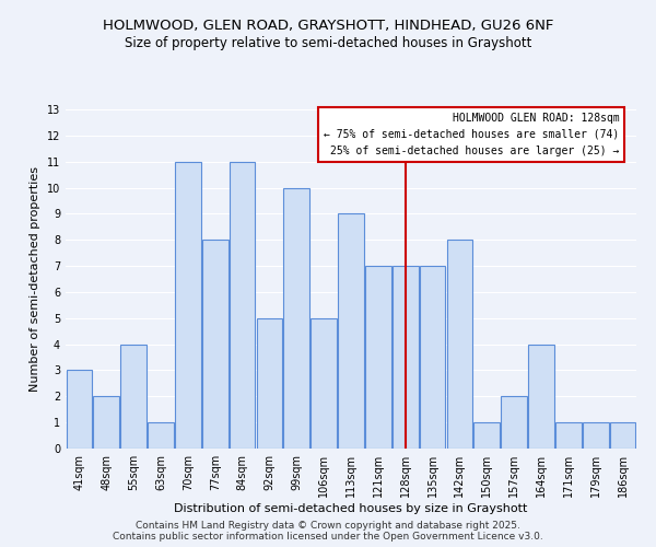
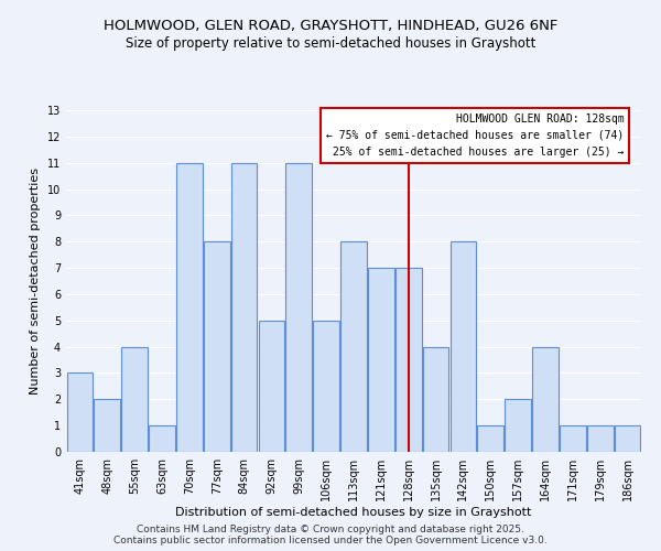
99sqm: 10 -> 11
113sqm: 9 -> 8
135sqm: 7 -> 4
